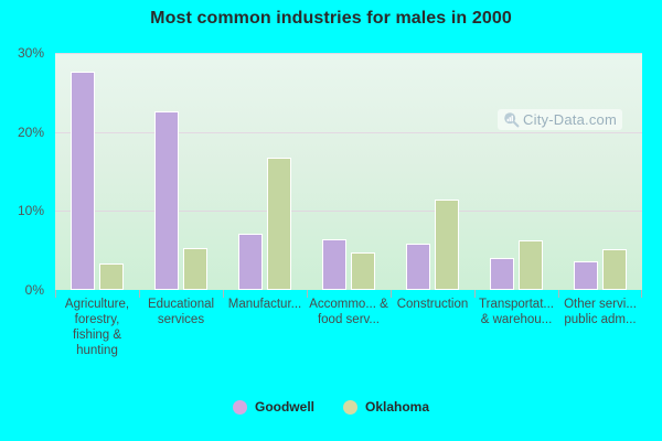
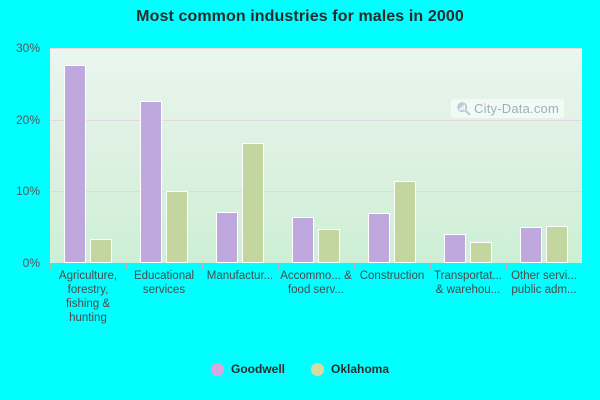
Oklahoma/Educational services: 5% -> 10%
Goodwell/Construction: 6% -> 7%
Oklahoma/Transportat... & warehou...: 6% -> 3%
Goodwell/Other servi... public adm...: 4% -> 5%
